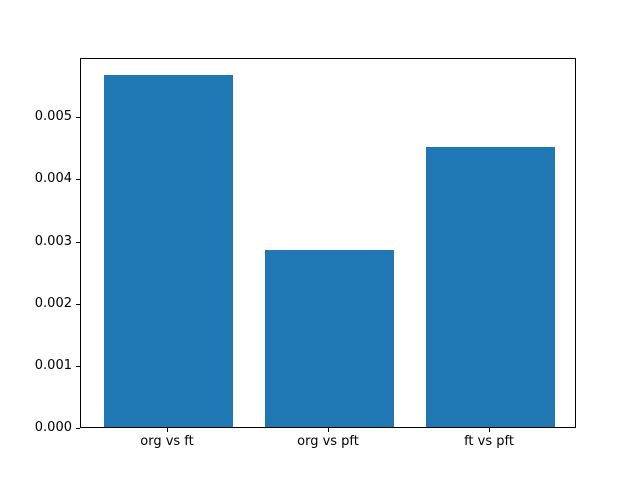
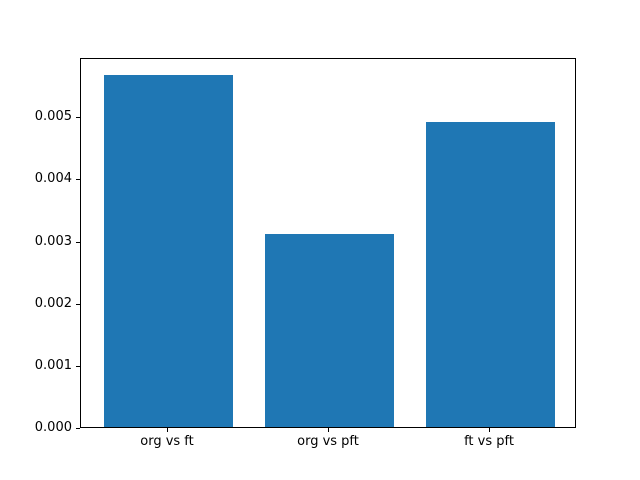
org vs pft: 0.0029 -> 0.0031
ft vs pft: 0.0045 -> 0.0049
